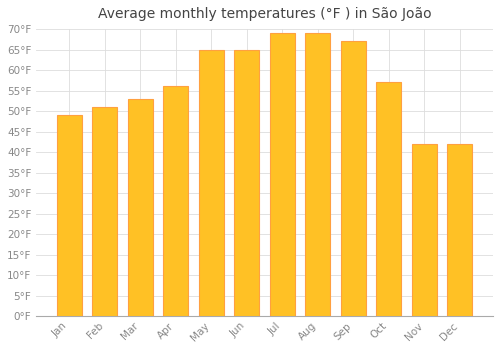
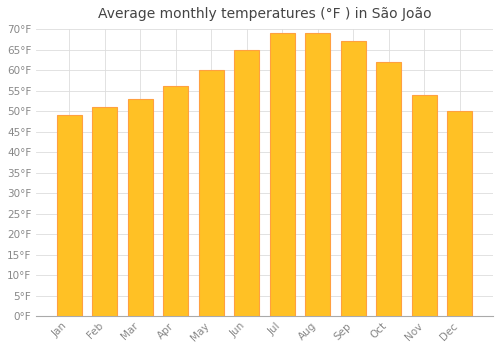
May: 65°F -> 60°F
Oct: 57°F -> 62°F
Nov: 42°F -> 54°F
Dec: 42°F -> 50°F
